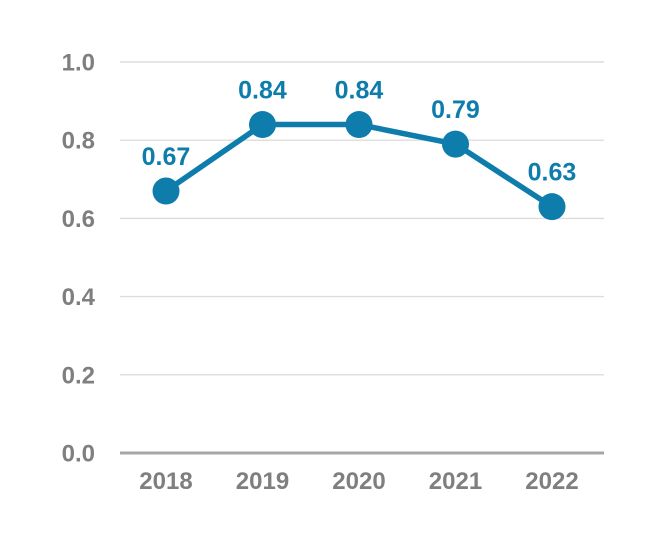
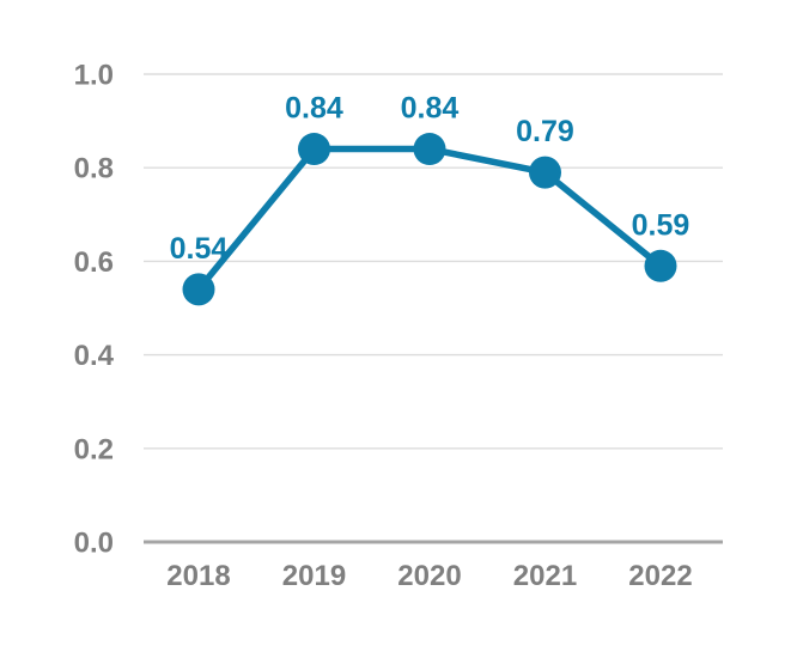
2018: 0.67 -> 0.54
2022: 0.63 -> 0.59
